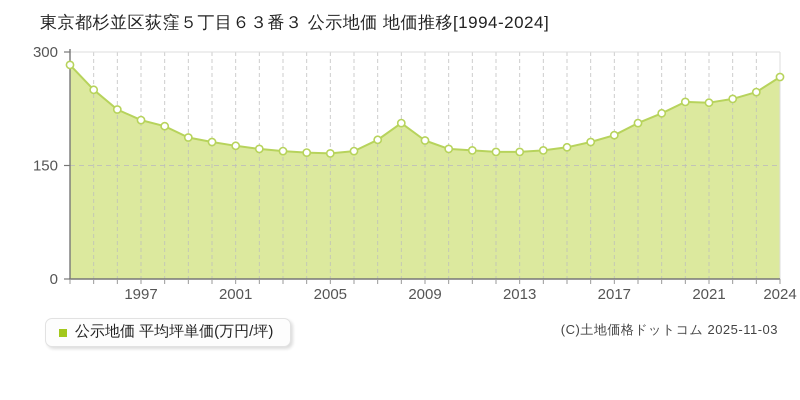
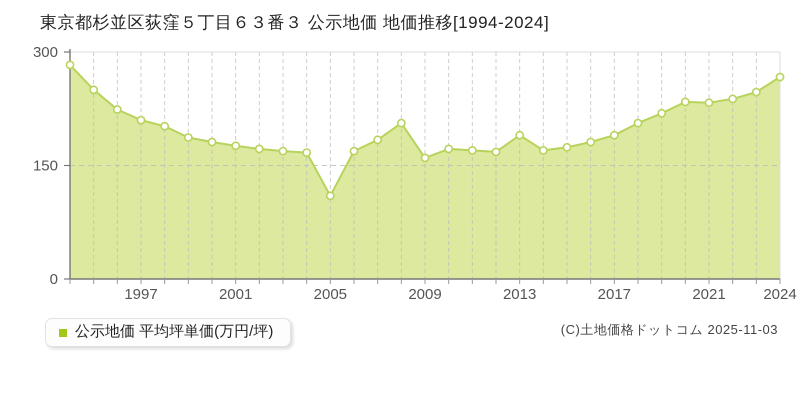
2005: 170 -> 110
2009: 180 -> 160
2013: 170 -> 190
